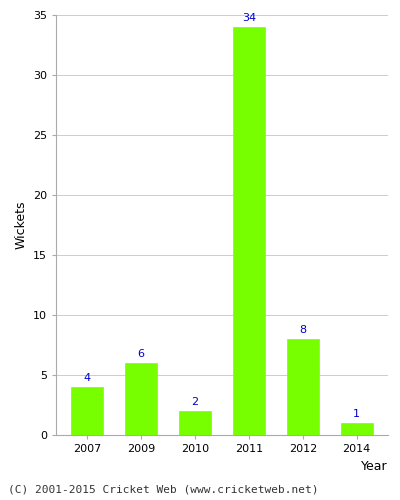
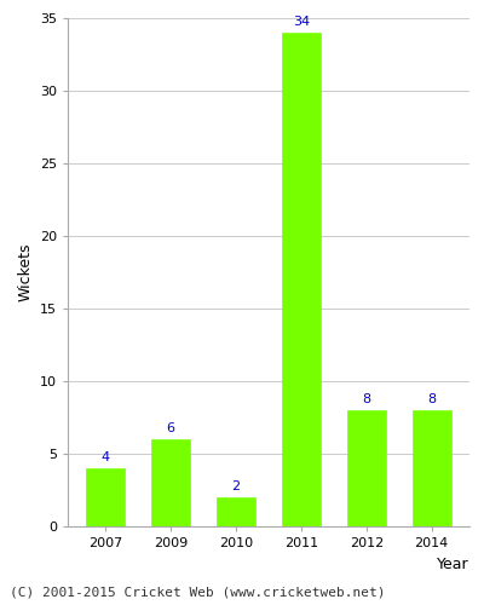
2014: 1 -> 8
